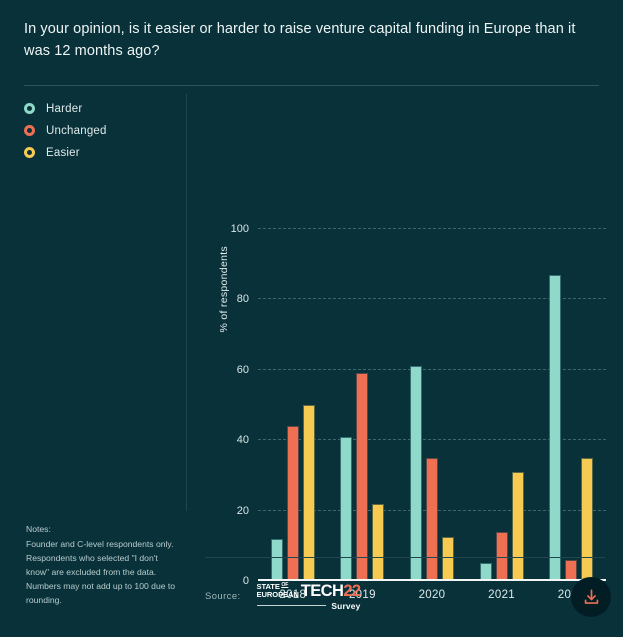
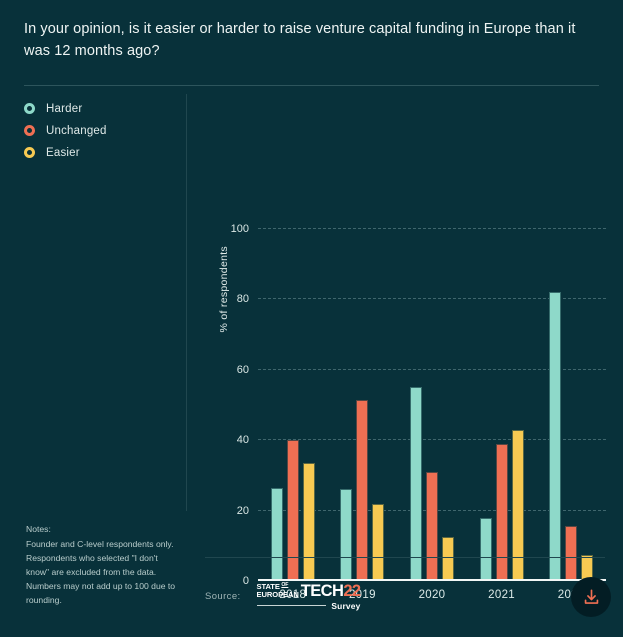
Harder/2018: 12 -> 26
Unchanged/2018: 44 -> 40
Easier/2018: 50 -> 34
Harder/2019: 41 -> 26
Unchanged/2019: 59 -> 52
Harder/2020: 61 -> 55
Unchanged/2020: 35 -> 31
Harder/2021: 5 -> 18
Unchanged/2021: 14 -> 39
Easier/2021: 31 -> 43
Harder/2022: 87 -> 82
Unchanged/2022: 6 -> 16
Easier/2022: 35 -> 8
